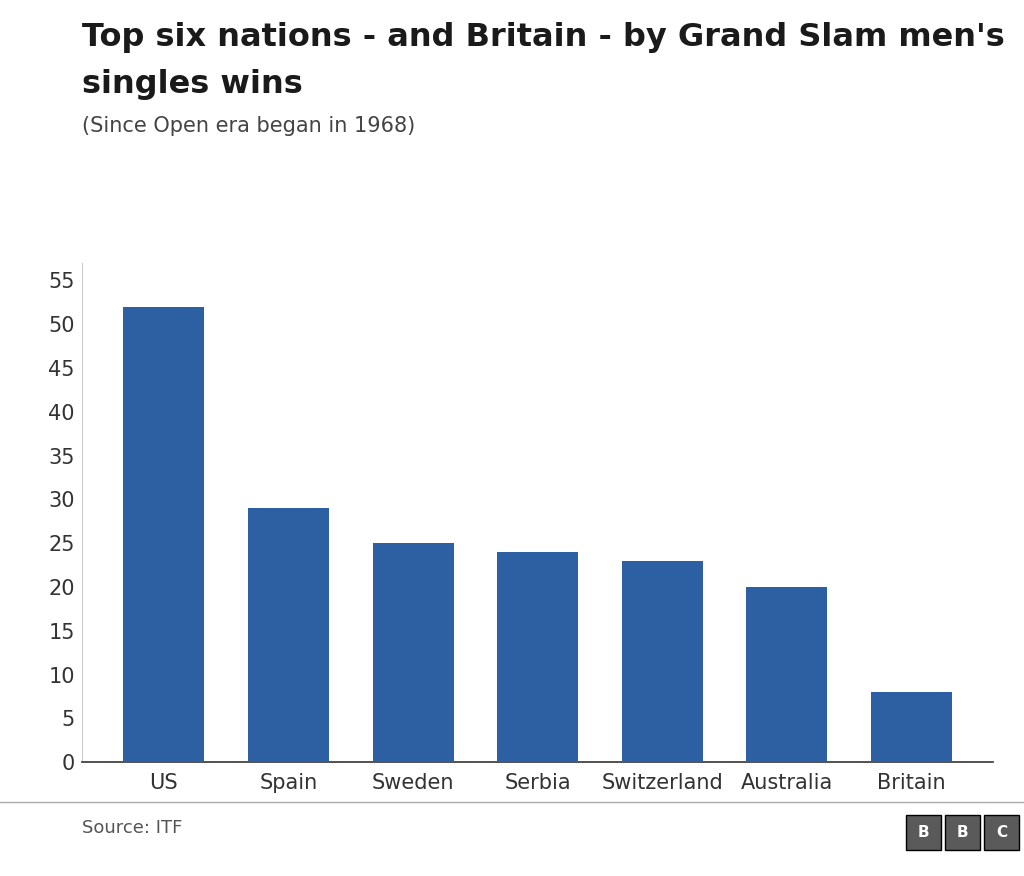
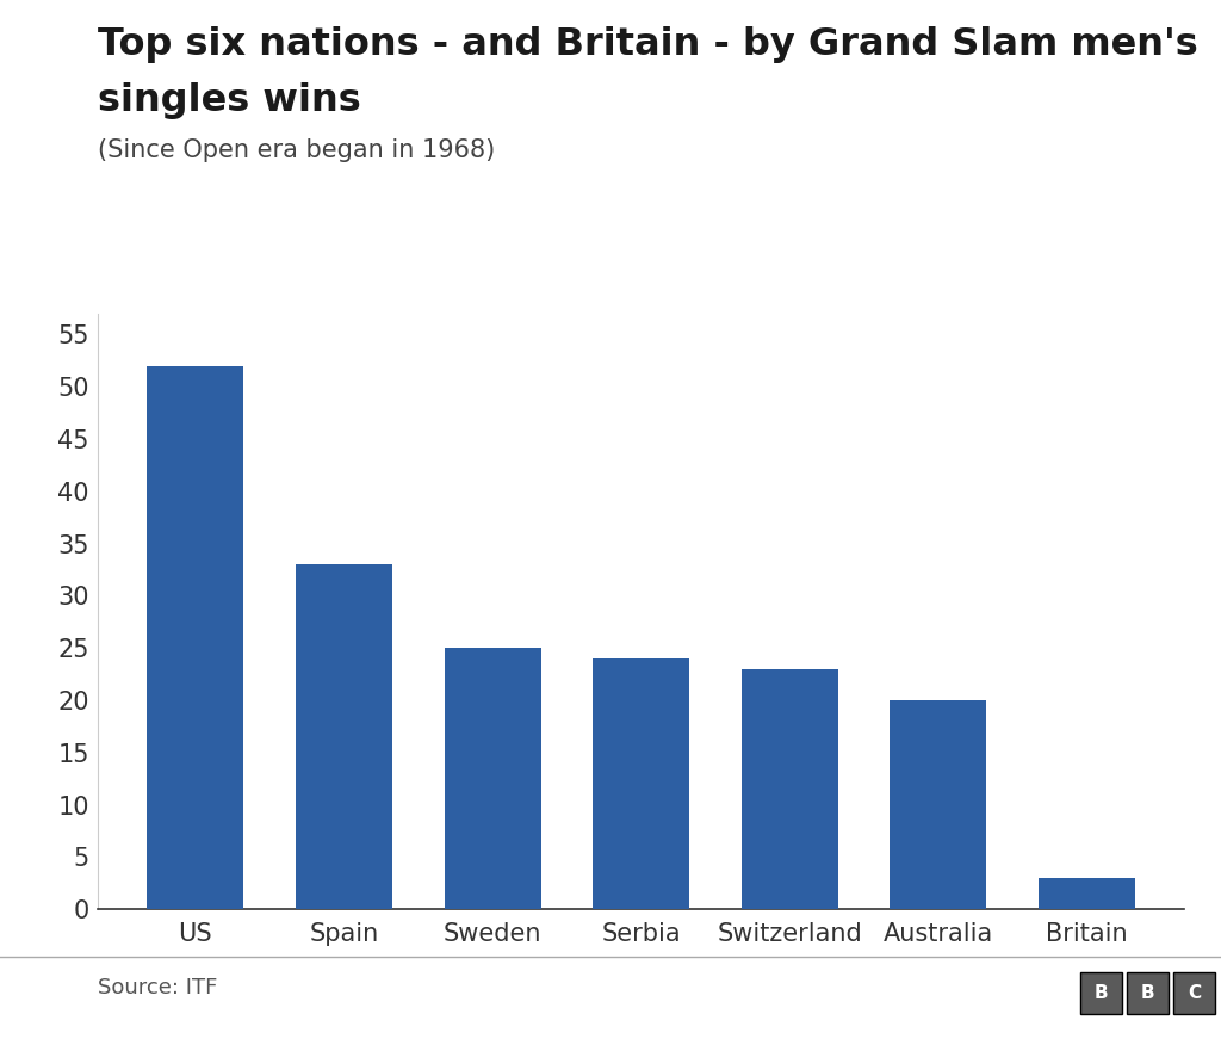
Spain: 29 -> 33
Britain: 8 -> 3
